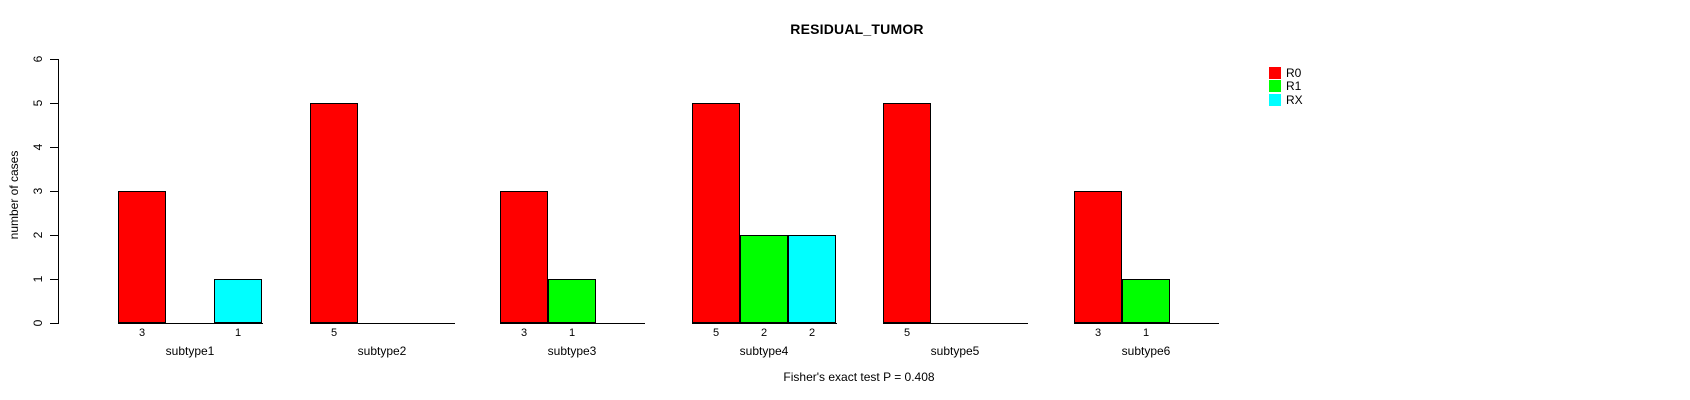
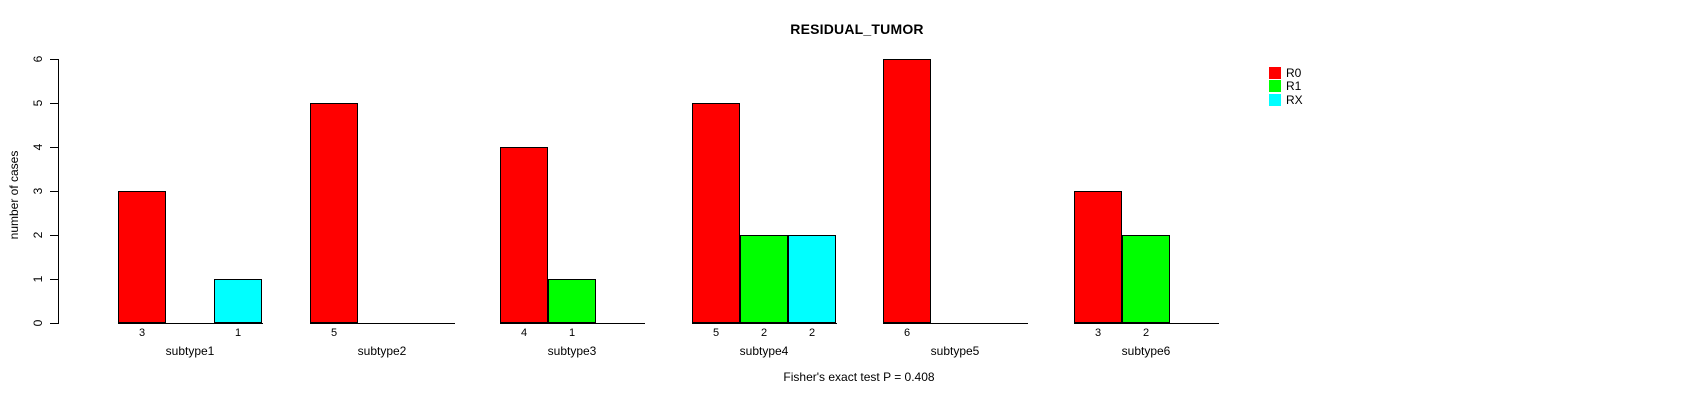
R0/subtype3: 3 -> 4
R0/subtype5: 5 -> 6
R1/subtype6: 1 -> 2
